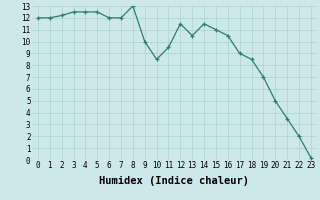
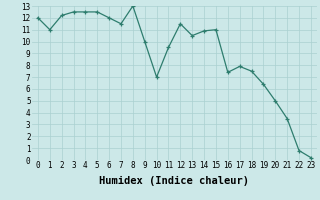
1: 12.0 -> 11.0
7: 12.0 -> 11.5
10: 8.5 -> 7.0
14: 11.5 -> 10.9
16: 10.5 -> 7.4
17: 9.0 -> 7.9
18: 8.5 -> 7.5
19: 7.0 -> 6.4
22: 2.0 -> 0.8
